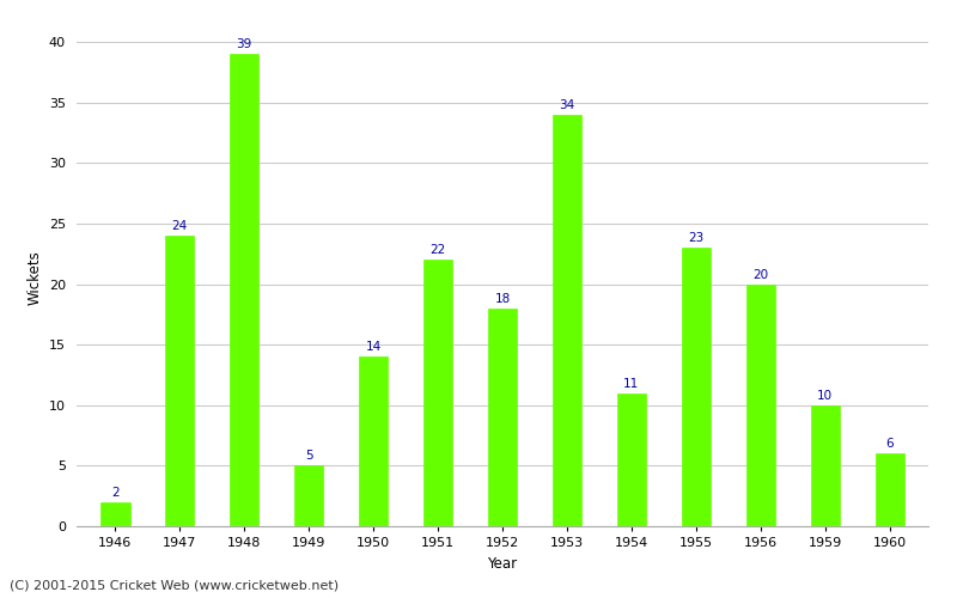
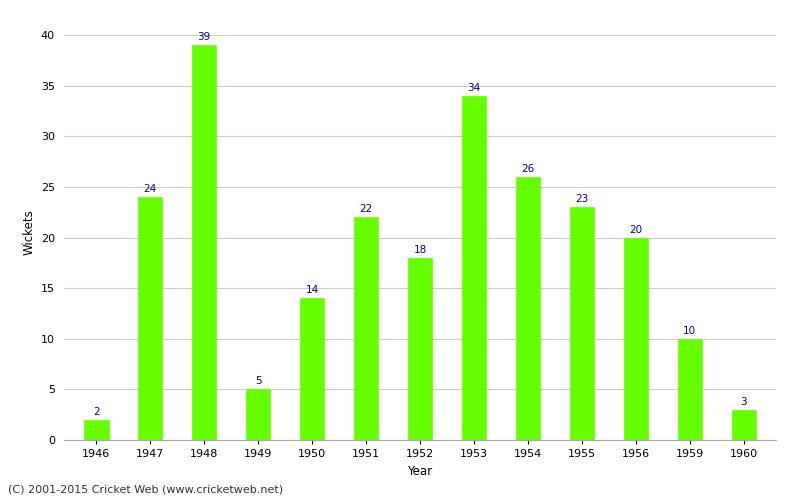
1954: 11 -> 26
1960: 6 -> 3
